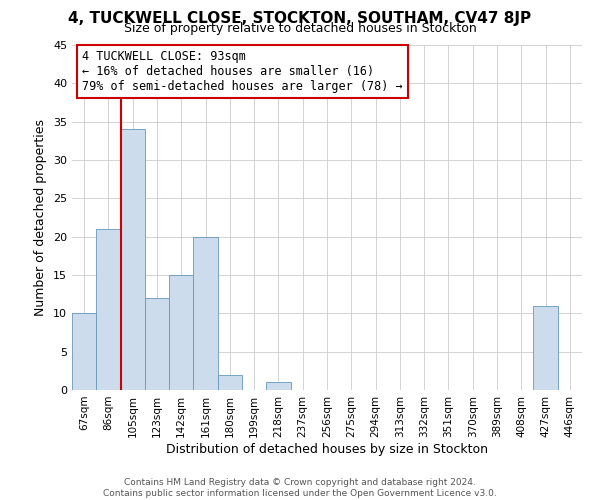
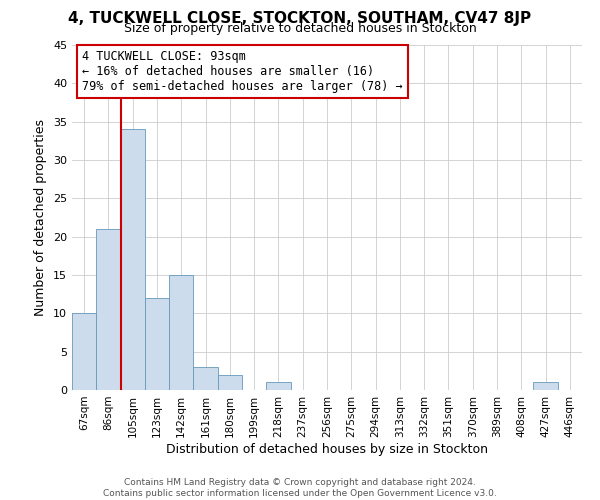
161sqm: 20 -> 3
427sqm: 11 -> 1
